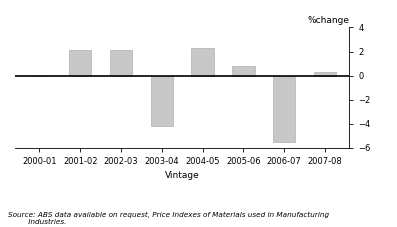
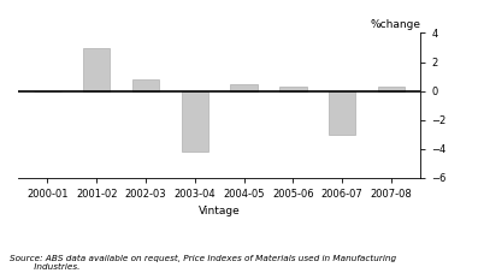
2001-02: 2.1 -> 3.0
2002-03: 2.1 -> 0.8
2004-05: 2.3 -> 0.5
2005-06: 0.8 -> 0.3
2006-07: -5.5 -> -3.0
